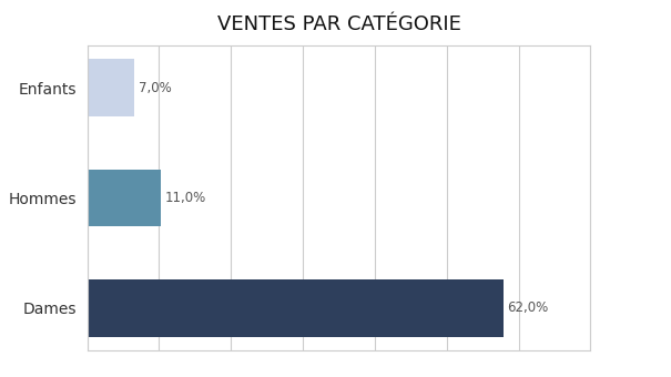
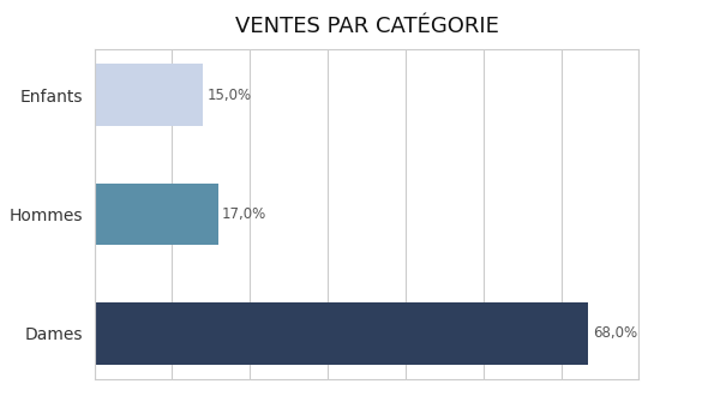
Enfants: 7,0% -> 15,0%
Hommes: 11,0% -> 17,0%
Dames: 62,0% -> 68,0%
